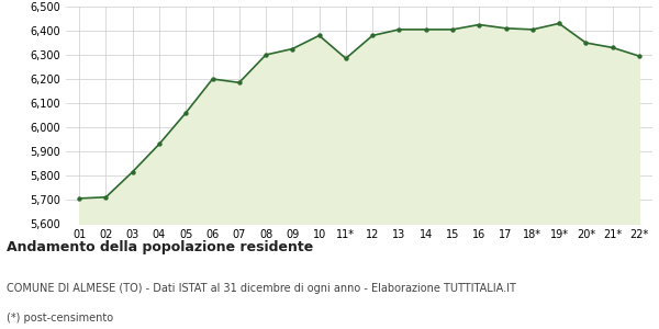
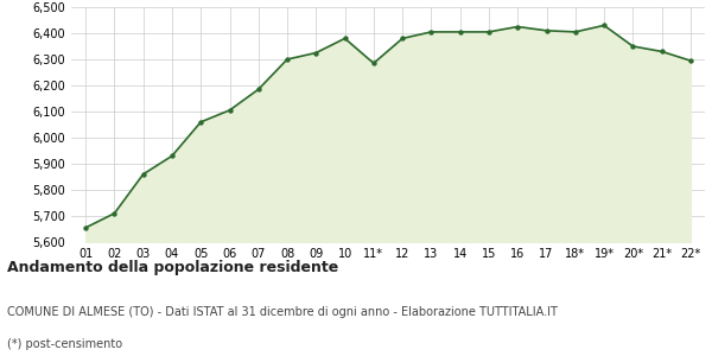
01: 5,705 -> 5,655
03: 5,815 -> 5,860
06: 6,200 -> 6,105
